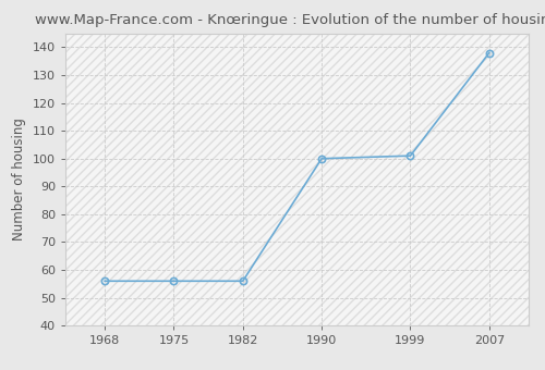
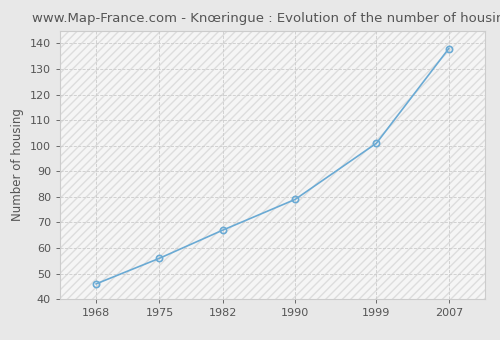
1968: 56 -> 46
1982: 56 -> 67
1990: 100 -> 79
